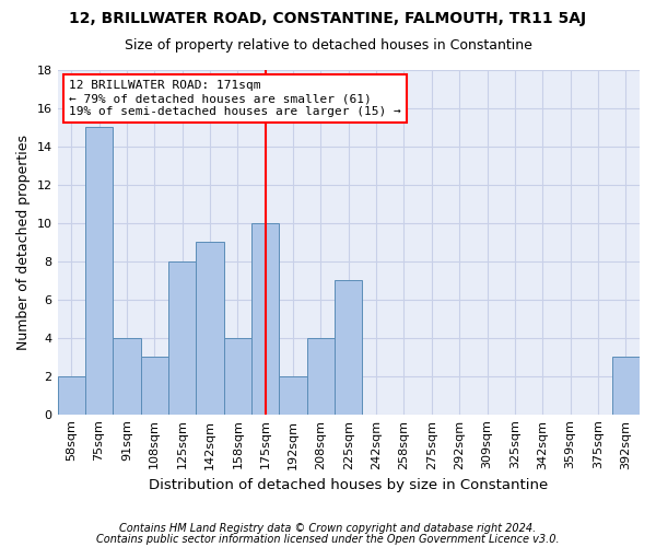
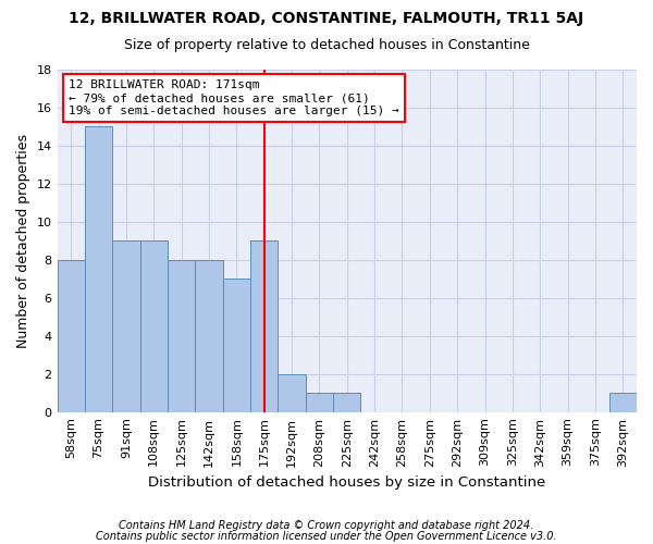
58sqm: 2 -> 8
91sqm: 4 -> 9
108sqm: 3 -> 9
142sqm: 9 -> 8
158sqm: 4 -> 7
175sqm: 10 -> 9
208sqm: 4 -> 1
225sqm: 7 -> 1
392sqm: 3 -> 1
